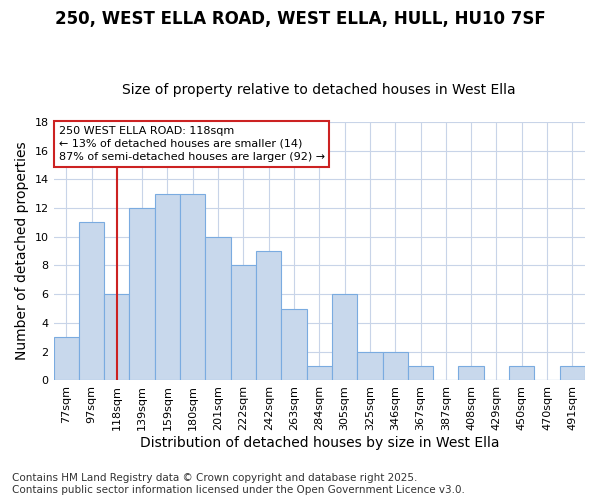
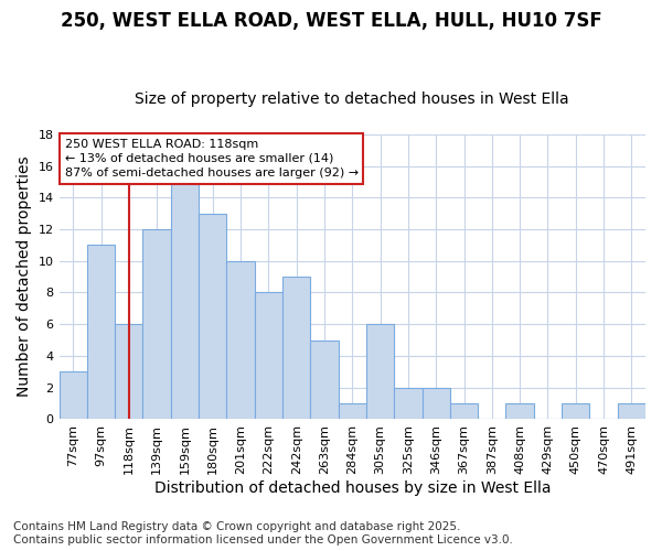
159sqm: 13 -> 15
